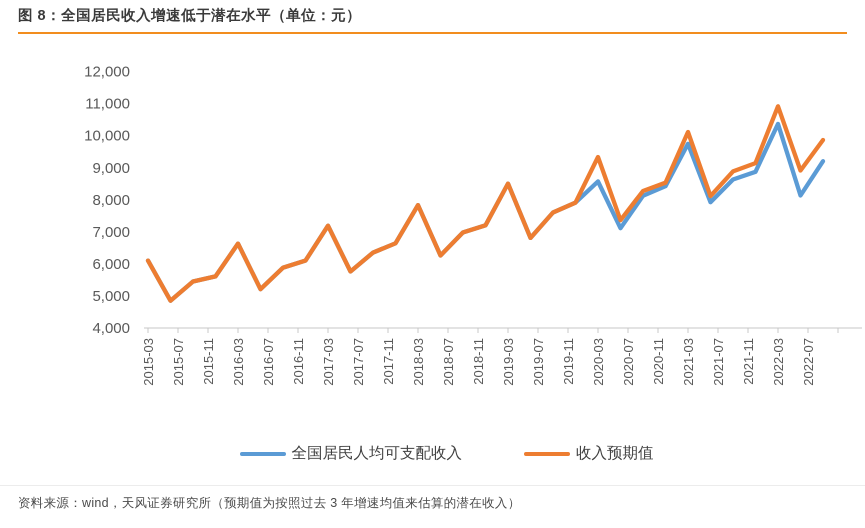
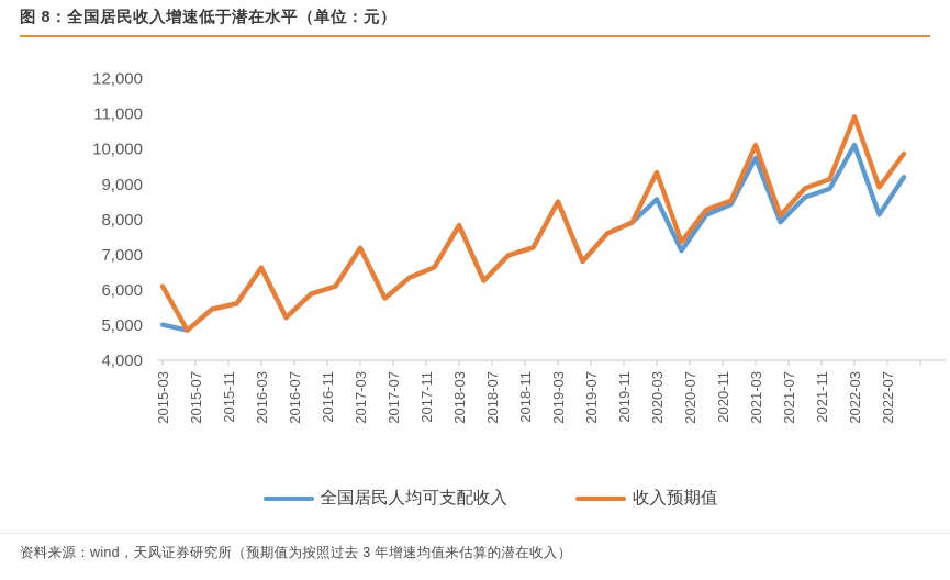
全国居民人均可支配收入/2015-03: 6100 -> 5000
全国居民人均可支配收入/2022-03: 10400 -> 10100
